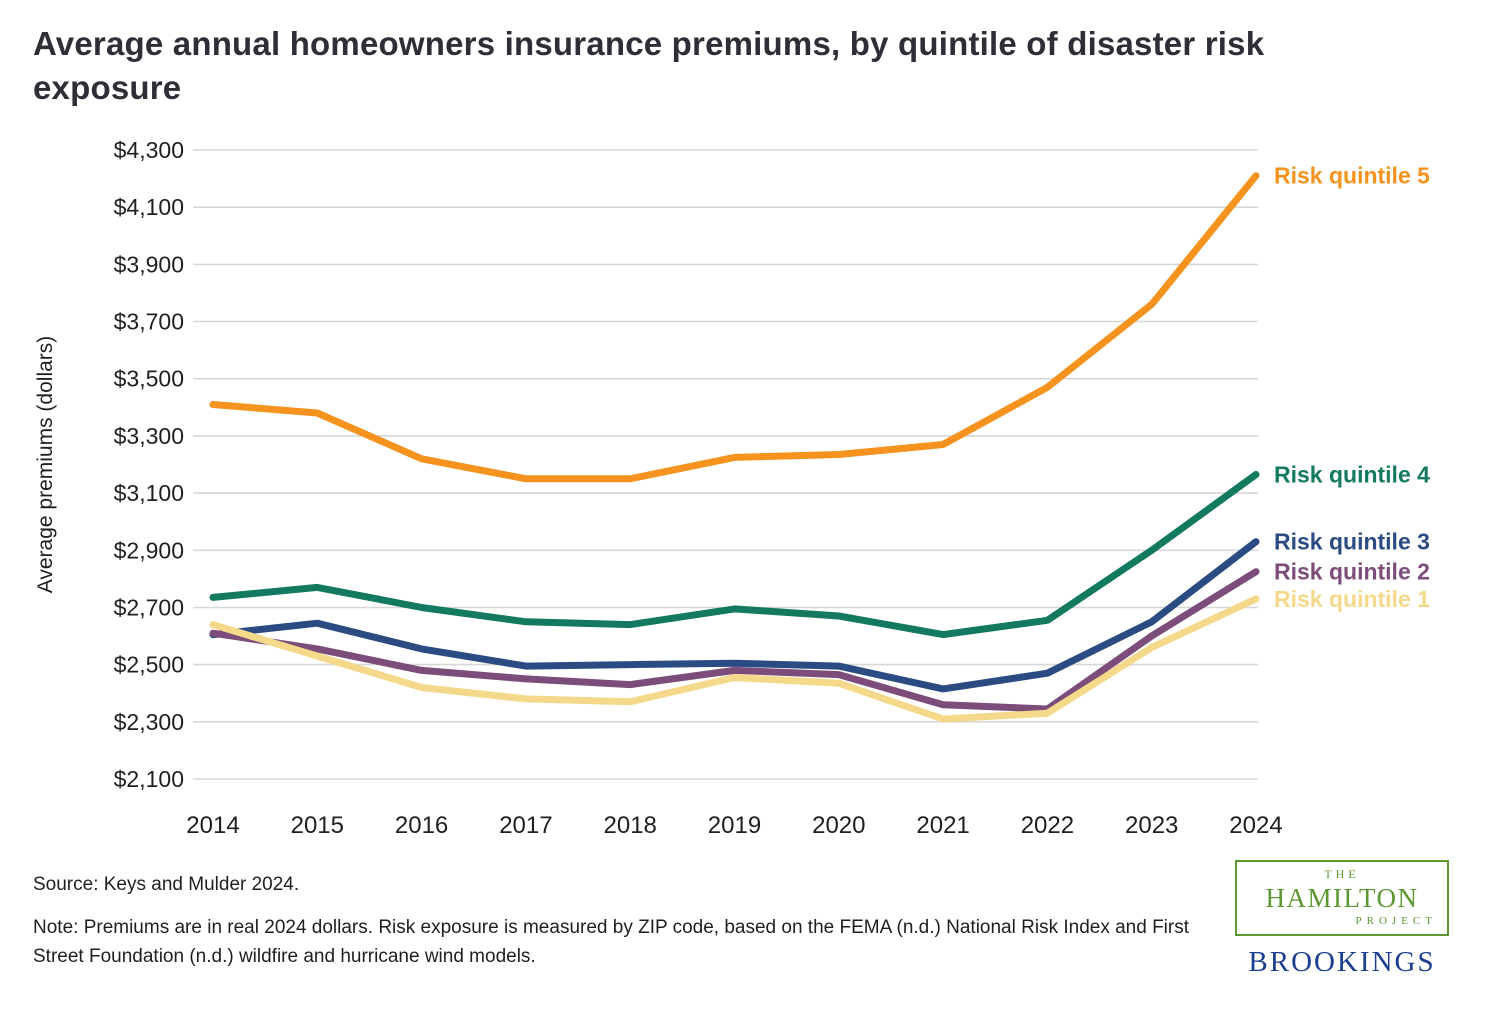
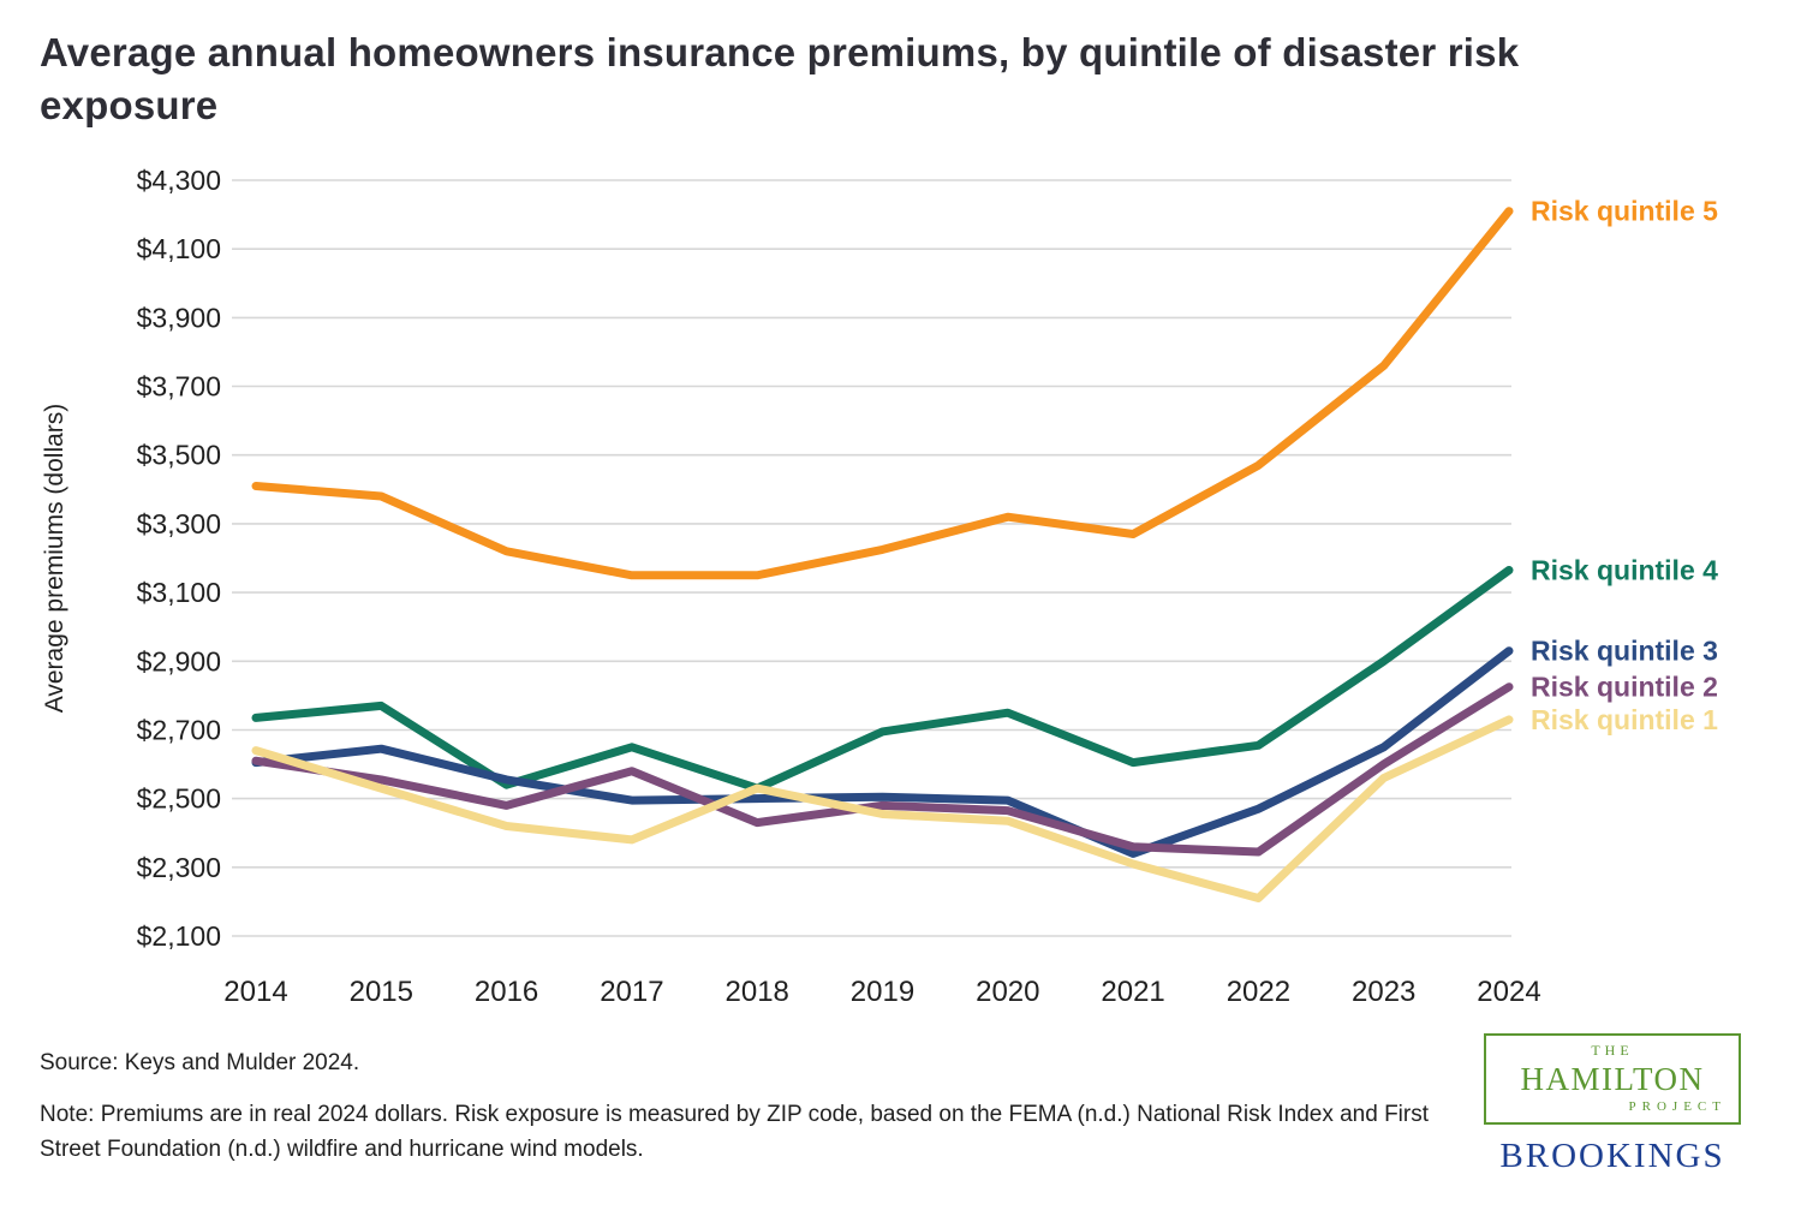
Risk quintile 4/2016: $2700 -> $2540
Risk quintile 2/2017: $2450 -> $2580
Risk quintile 4/2018: $2640 -> $2530
Risk quintile 1/2018: $2370 -> $2530
Risk quintile 5/2020: $3240 -> $3320
Risk quintile 4/2020: $2670 -> $2750
Risk quintile 3/2021: $2420 -> $2340
Risk quintile 1/2022: $2330 -> $2210
